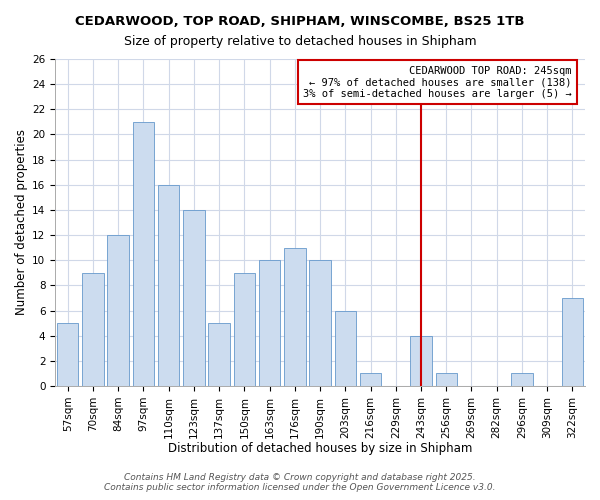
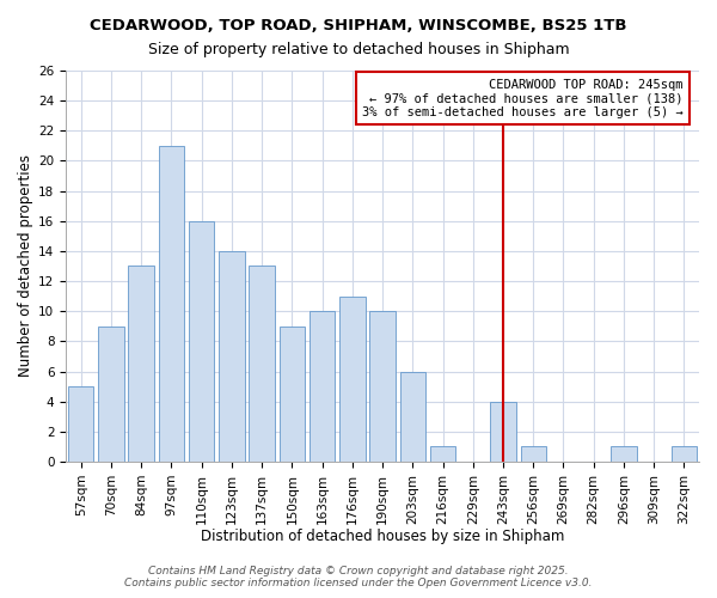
84sqm: 12 -> 13
137sqm: 5 -> 13
322sqm: 7 -> 1
